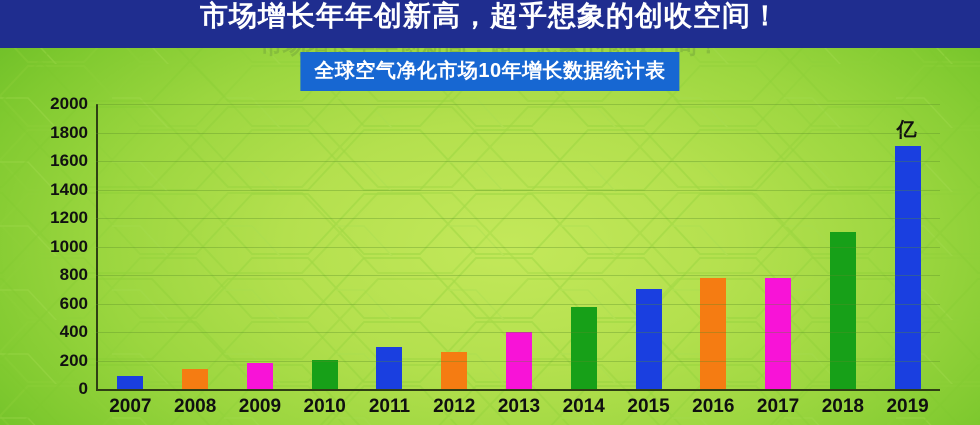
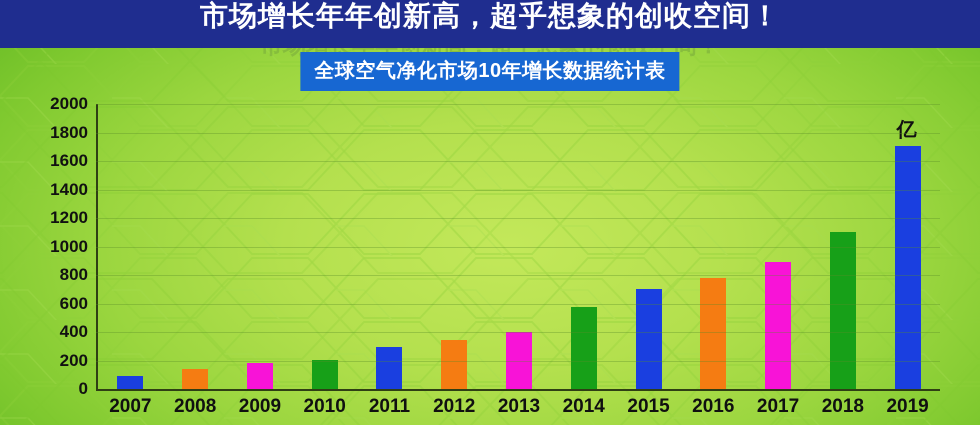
2012: 260 -> 340
2017: 780 -> 890
